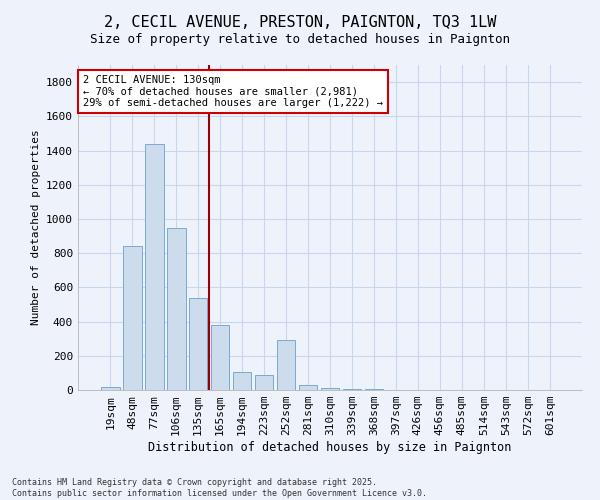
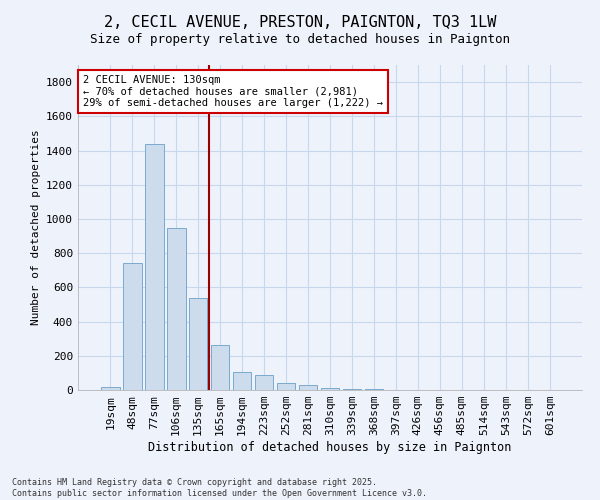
48sqm: 840 -> 740
165sqm: 380 -> 260
252sqm: 290 -> 40
